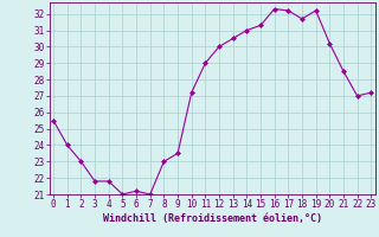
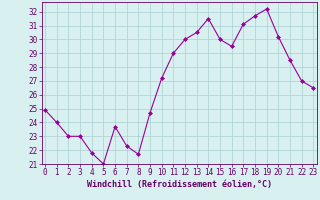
0: 25.5 -> 24.9
3: 21.8 -> 23.0
6: 21.2 -> 23.7
7: 21.0 -> 22.3
8: 23.0 -> 21.7
9: 23.5 -> 24.7
14: 31.0 -> 31.5
15: 31.3 -> 30.0
16: 32.3 -> 29.5
17: 32.2 -> 31.1
23: 27.2 -> 26.5
